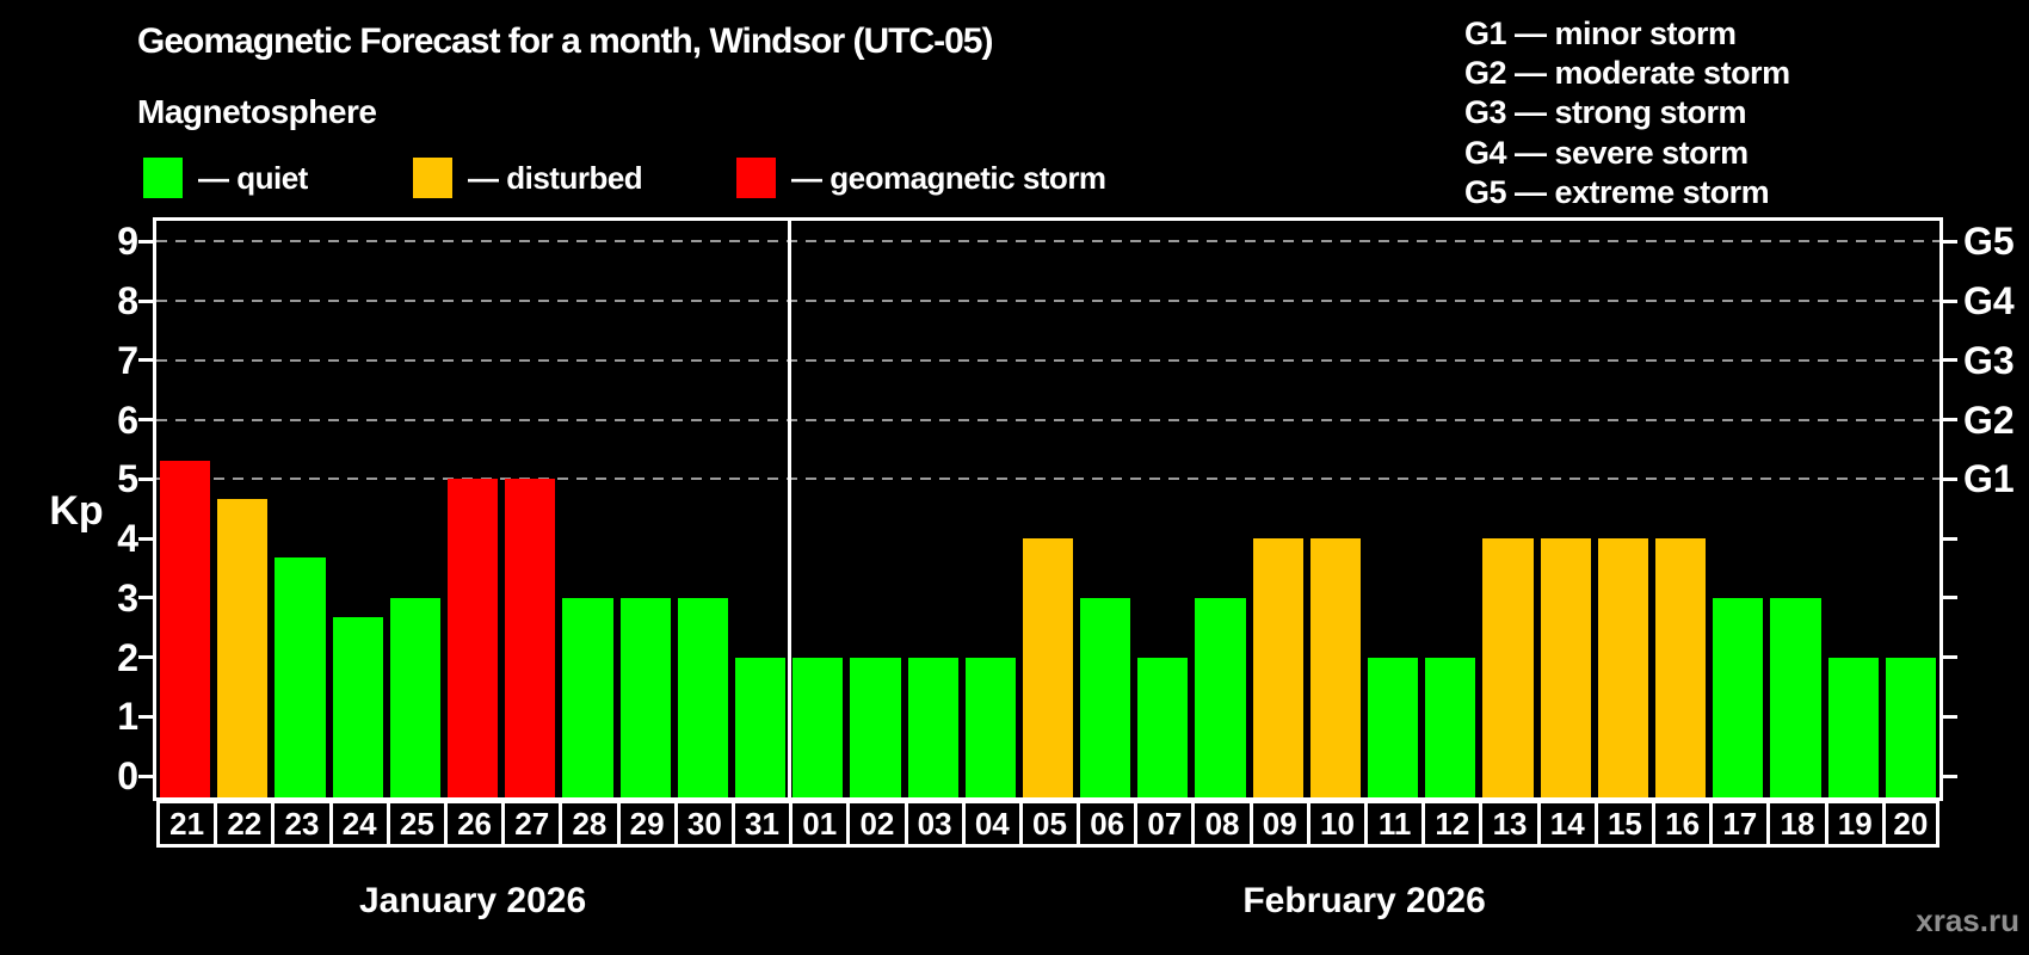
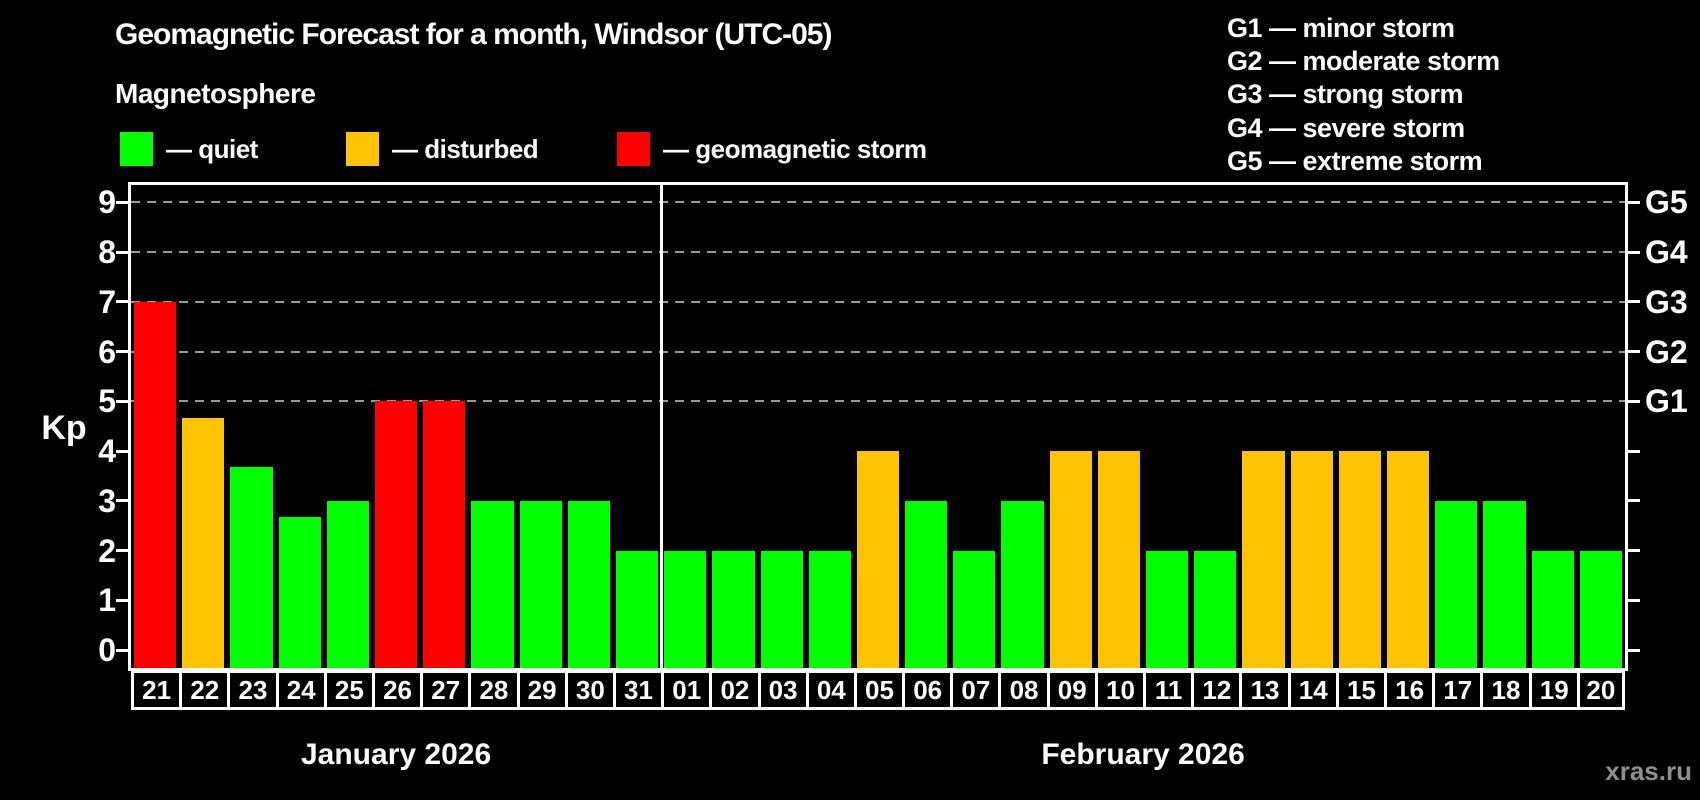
21: 5.3 -> 7.0
